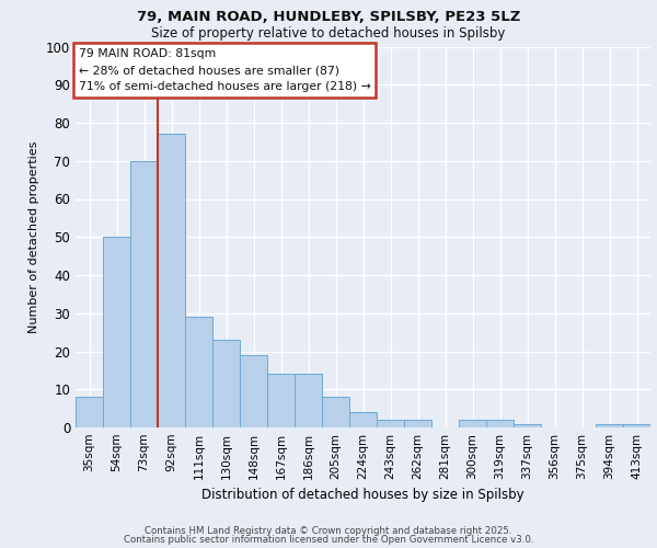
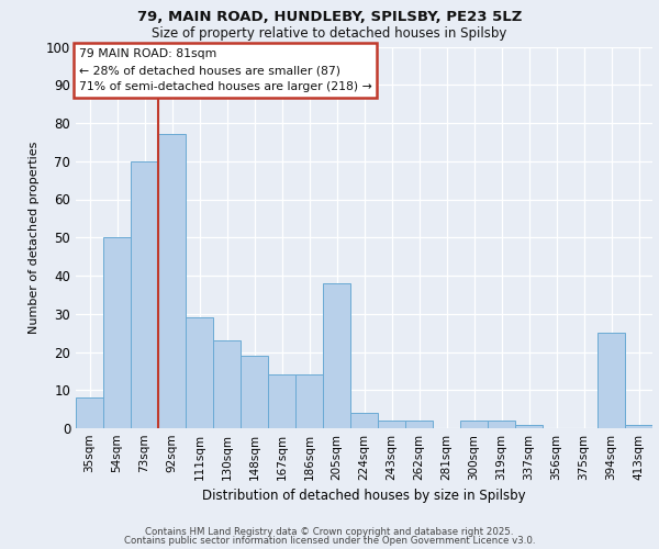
205sqm: 8 -> 38
394sqm: 1 -> 25
